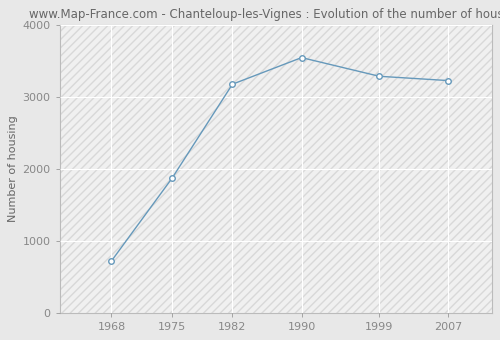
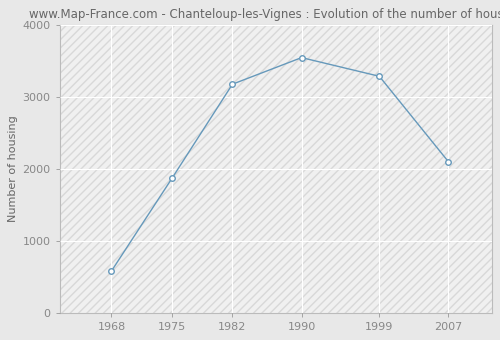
1968: 720 -> 580
2007: 3230 -> 2100
